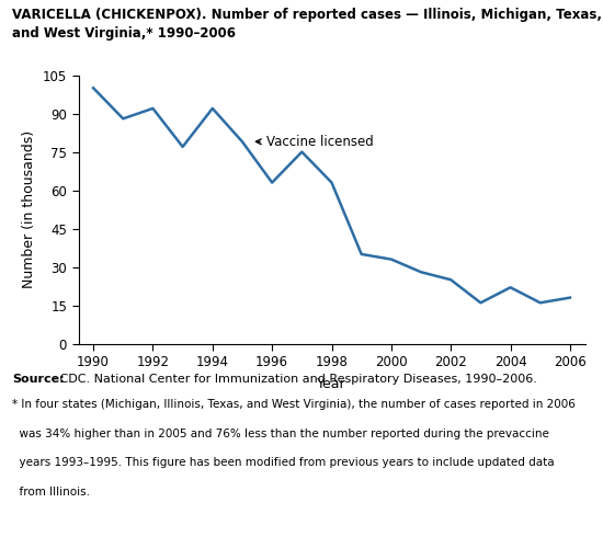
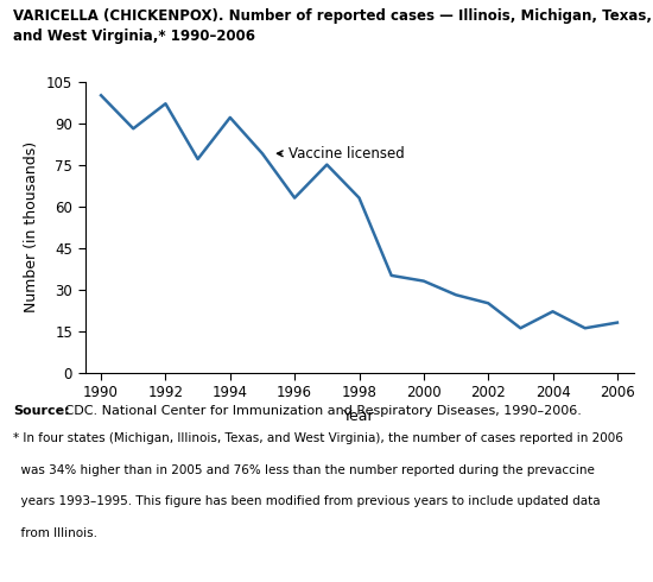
1992: 92 -> 97
